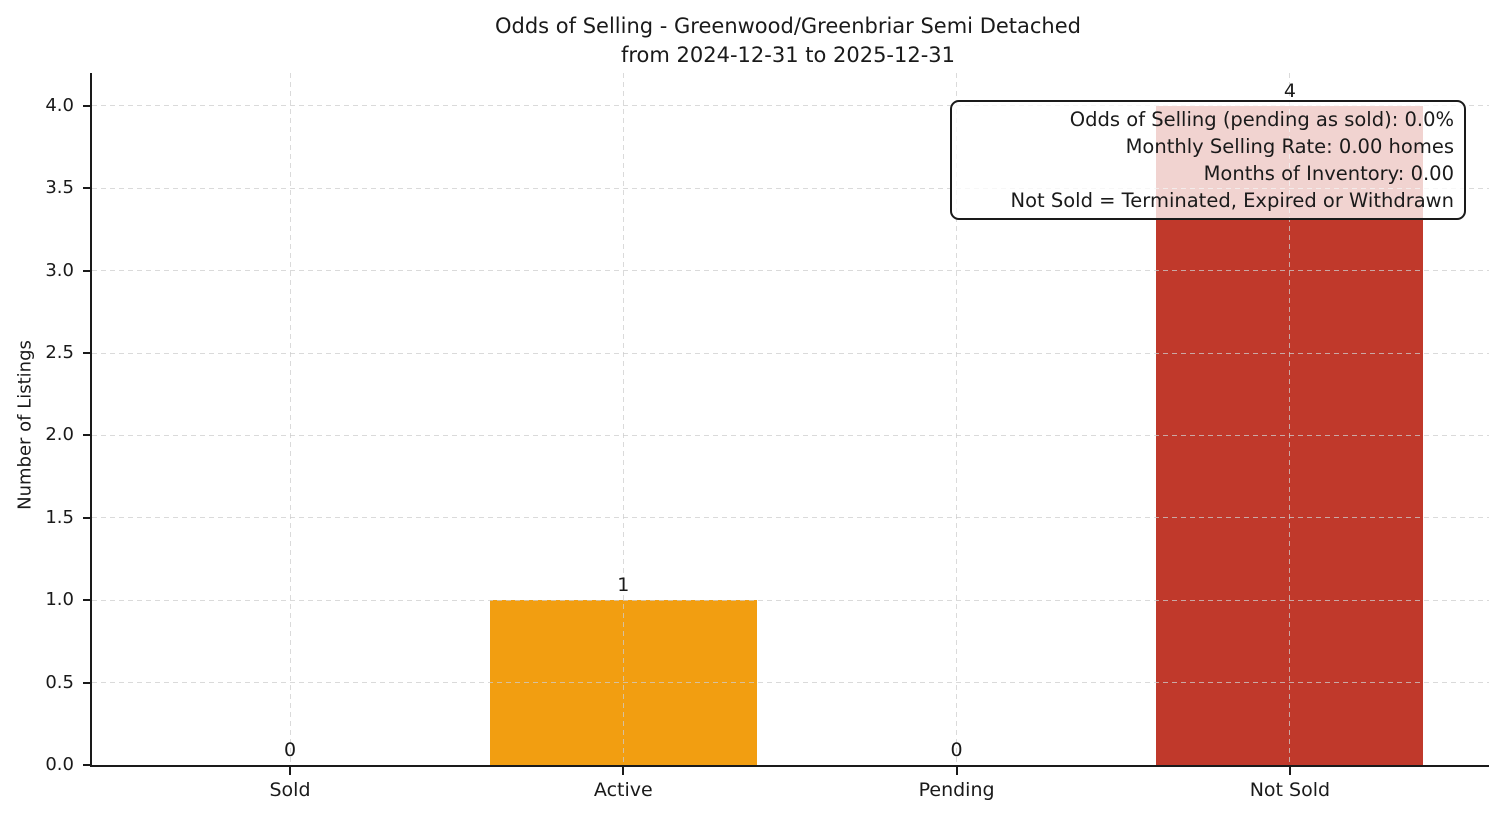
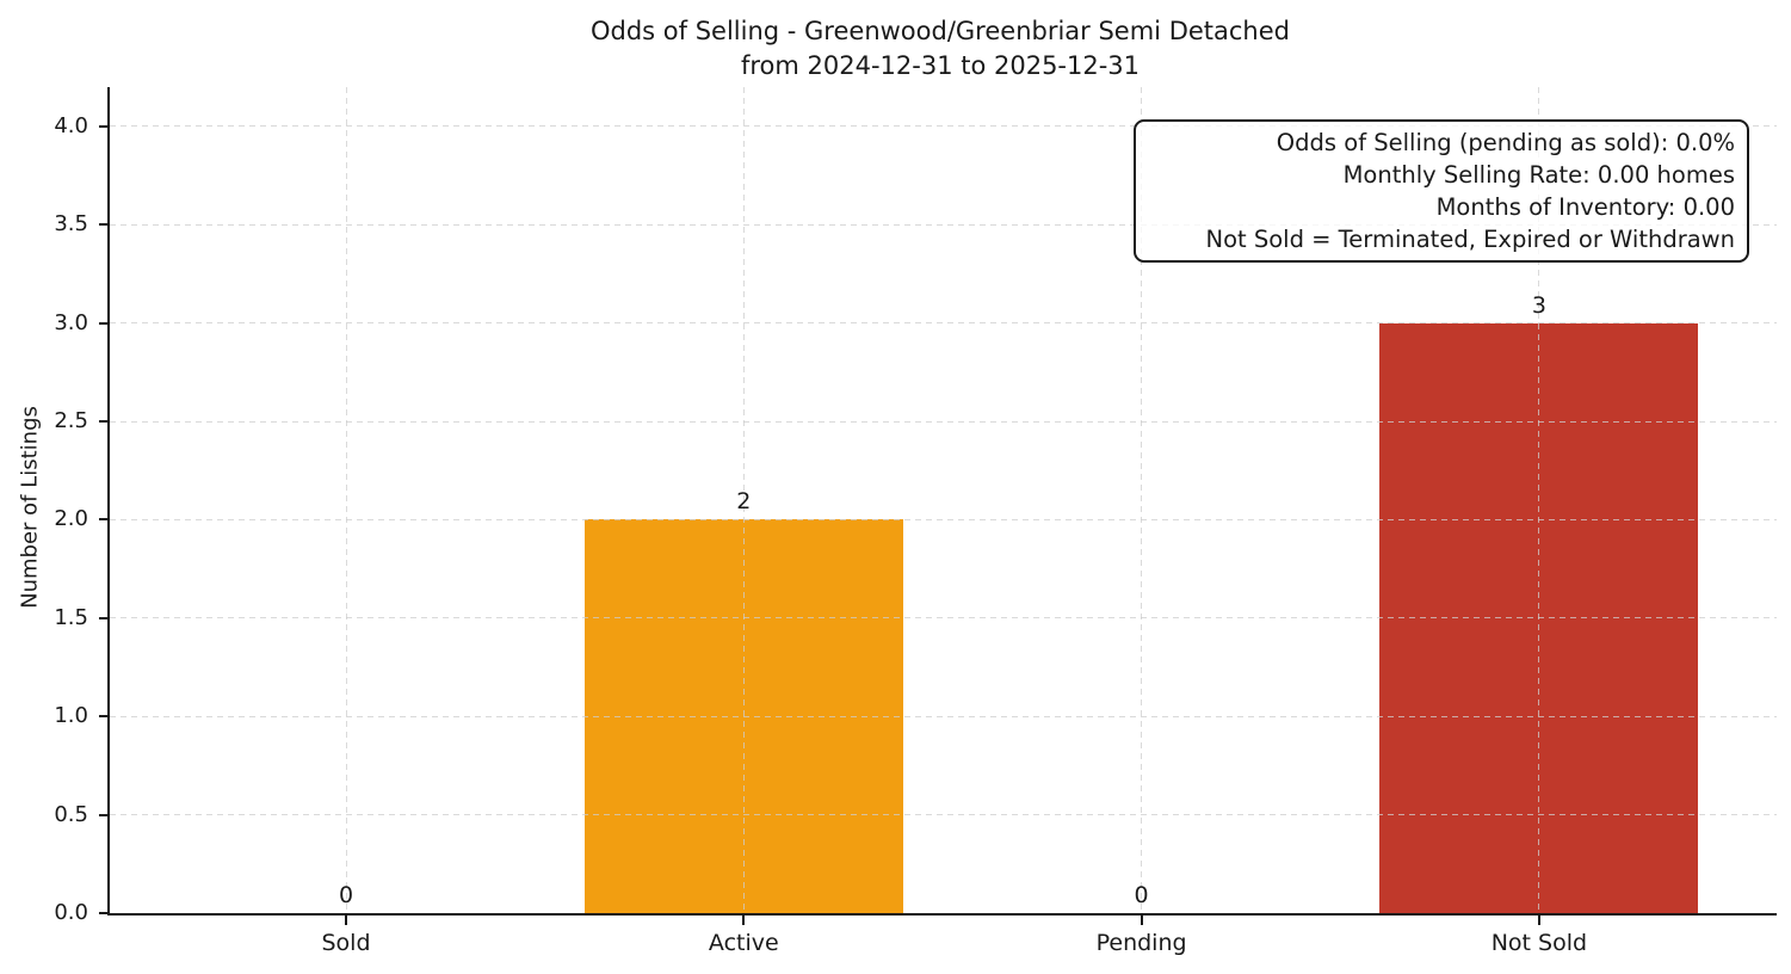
Active: 1 -> 2
Not Sold: 4 -> 3
